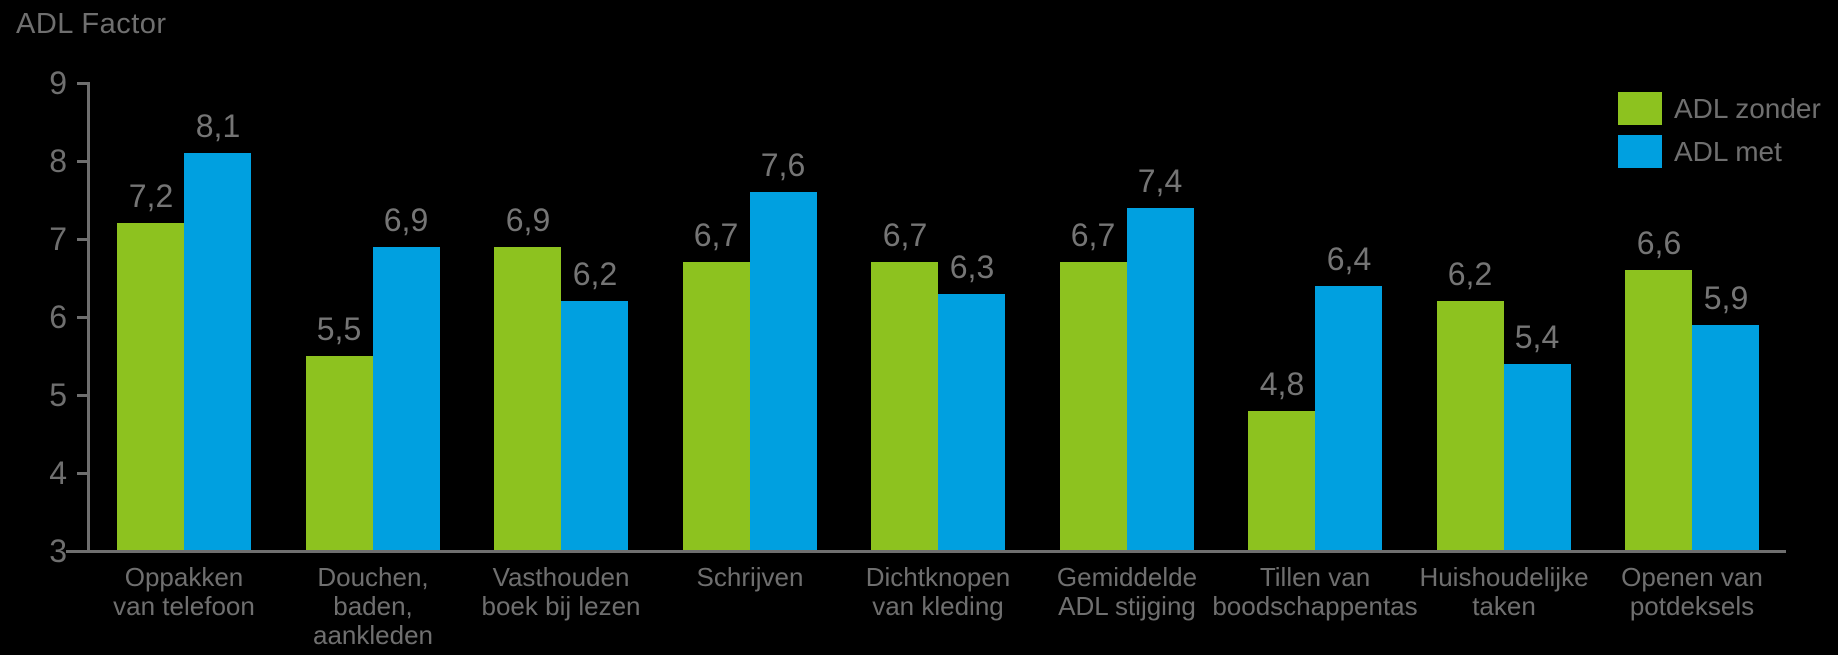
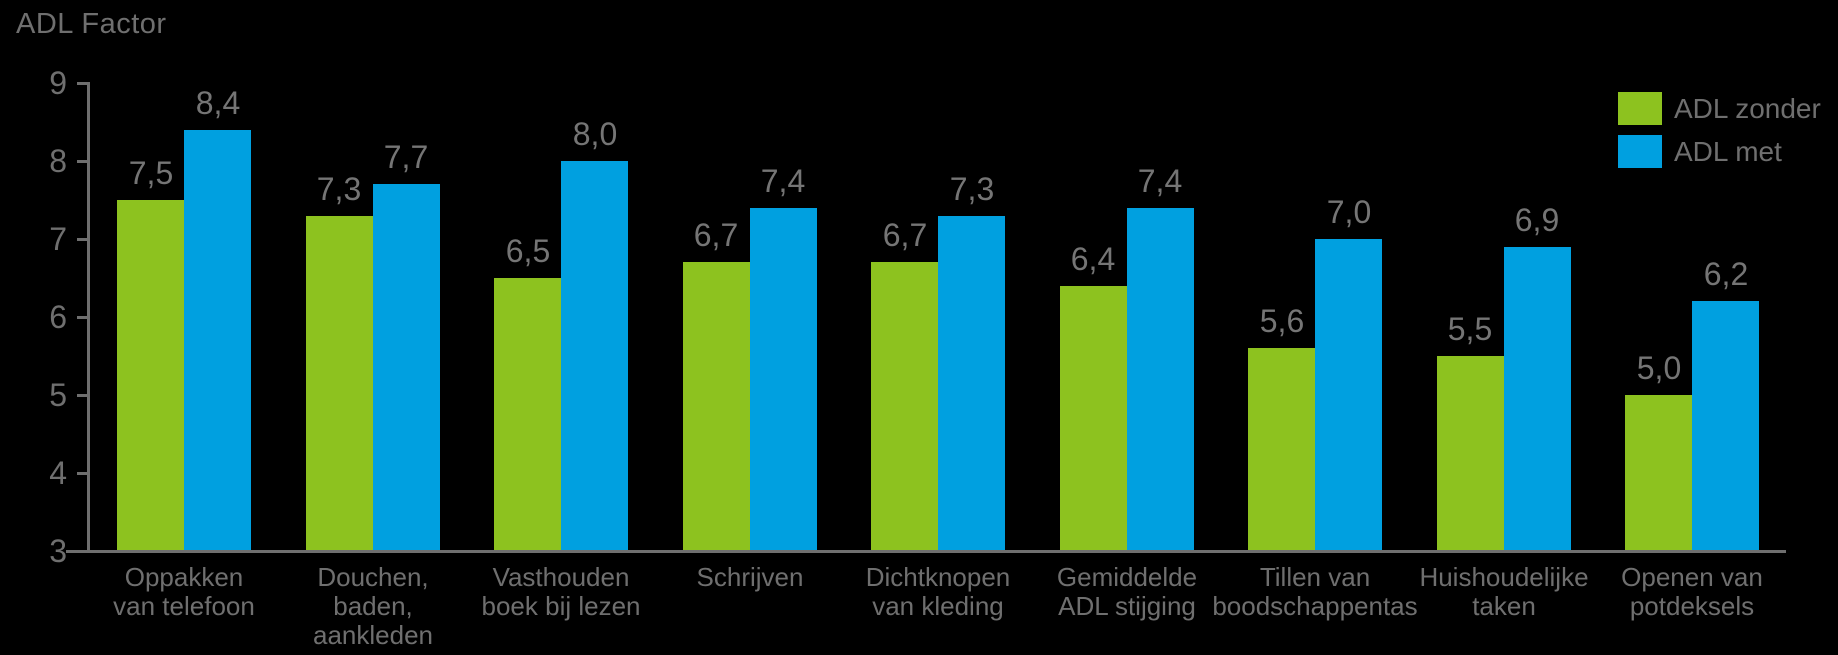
ADL zonder/Oppakken van telefoon: 7,2 -> 7,5
ADL met/Oppakken van telefoon: 8,1 -> 8,4
ADL zonder/Douchen, baden, aankleden: 5,5 -> 7,3
ADL met/Douchen, baden, aankleden: 6,9 -> 7,7
ADL zonder/Vasthouden boek bij lezen: 6,9 -> 6,5
ADL met/Vasthouden boek bij lezen: 6,2 -> 8,0
ADL met/Schrijven: 7,6 -> 7,4
ADL met/Dichtknopen van kleding: 6,3 -> 7,3
ADL zonder/Gemiddelde ADL stijging: 6,7 -> 6,4
ADL zonder/Tillen van boodschappentas: 4,8 -> 5,6
ADL met/Tillen van boodschappentas: 6,4 -> 7,0
ADL zonder/Huishoudelijke taken: 6,2 -> 5,5
ADL met/Huishoudelijke taken: 5,4 -> 6,9
ADL zonder/Openen van potdeksels: 6,6 -> 5,0
ADL met/Openen van potdeksels: 5,9 -> 6,2
